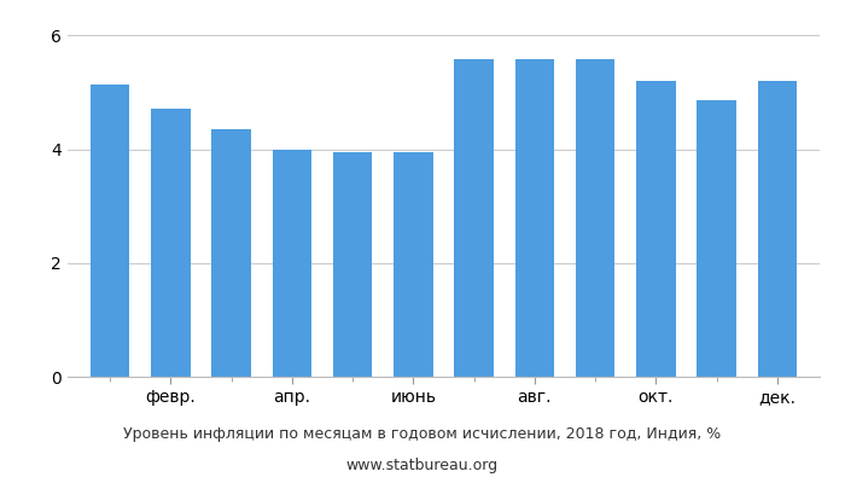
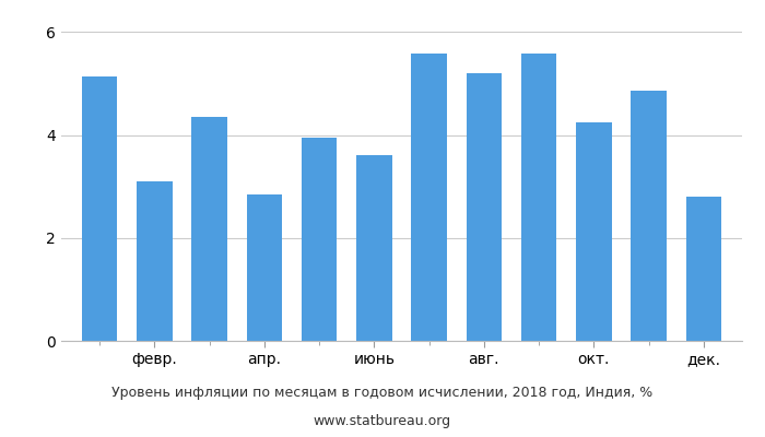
февр.: 4.71 -> 3.10
апр.: 3.99 -> 2.85
июнь: 3.95 -> 3.60
авг.: 5.58 -> 5.20
окт.: 5.21 -> 4.25
дек.: 5.21 -> 2.80
